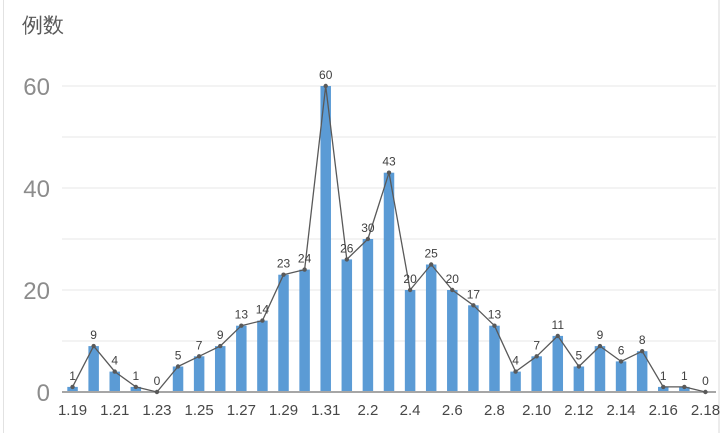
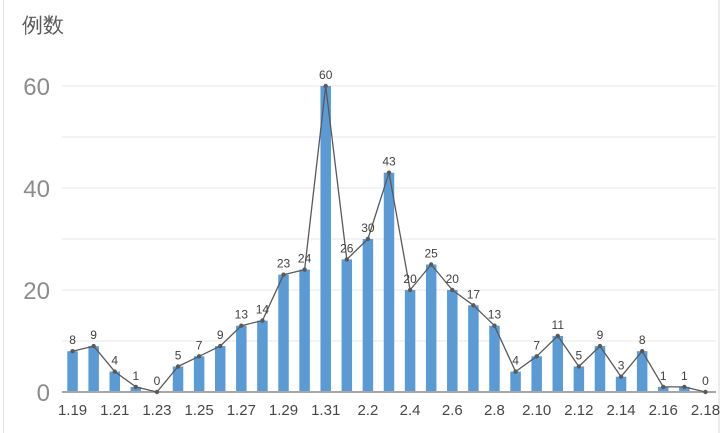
1.19: 1 -> 8
2.14: 6 -> 3
